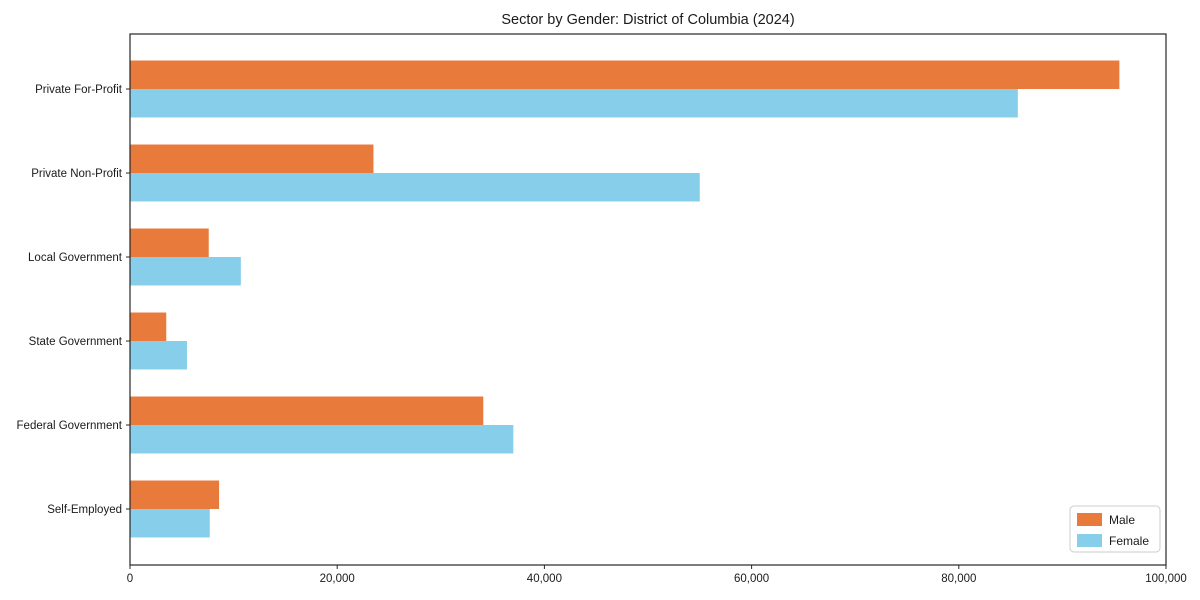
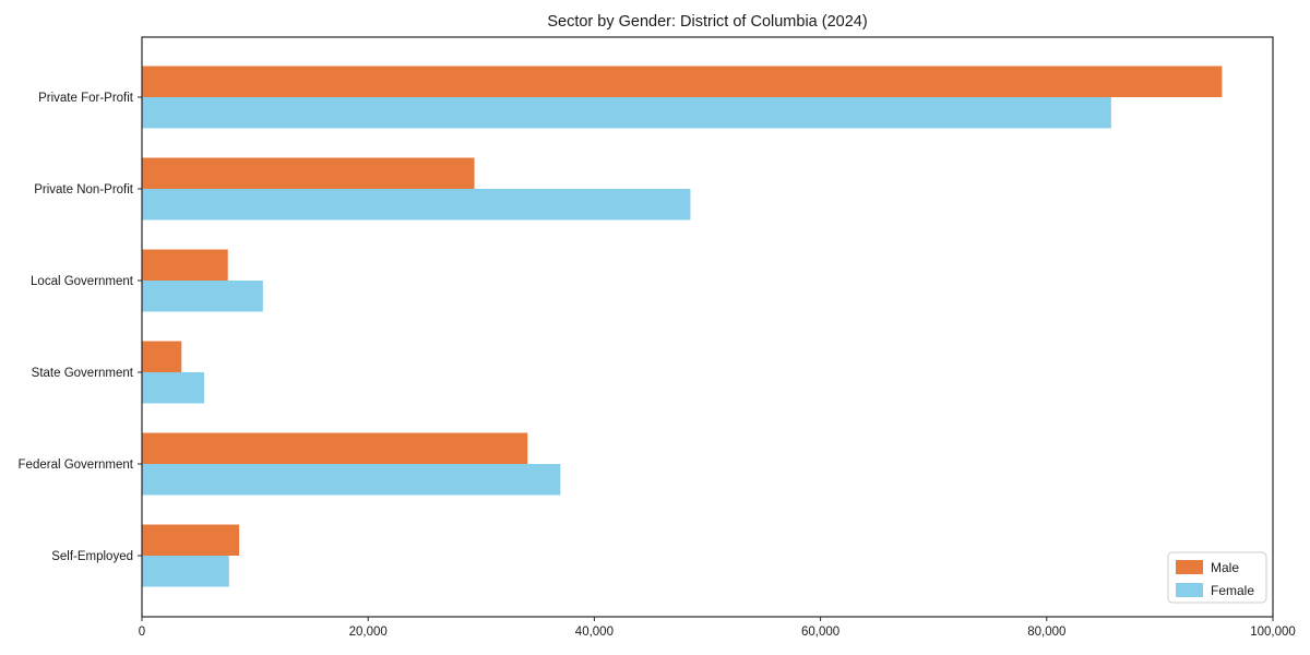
Male/Private Non-Profit: 23500 -> 29400
Female/Private Non-Profit: 55000 -> 48500
